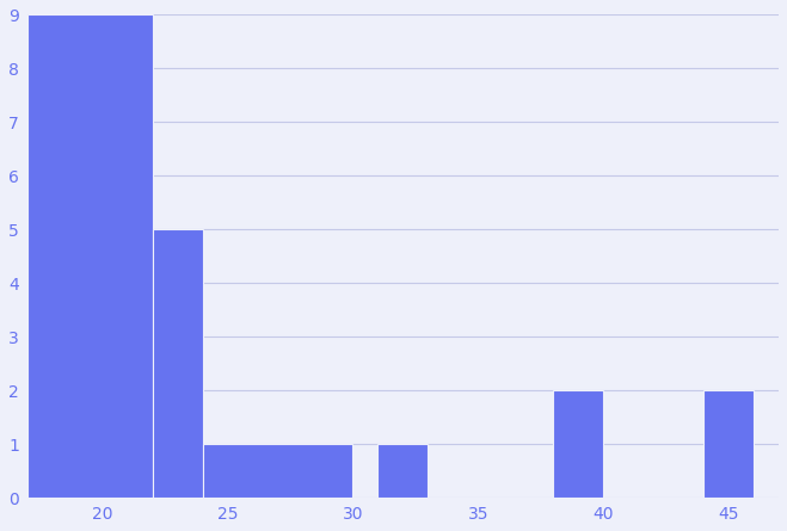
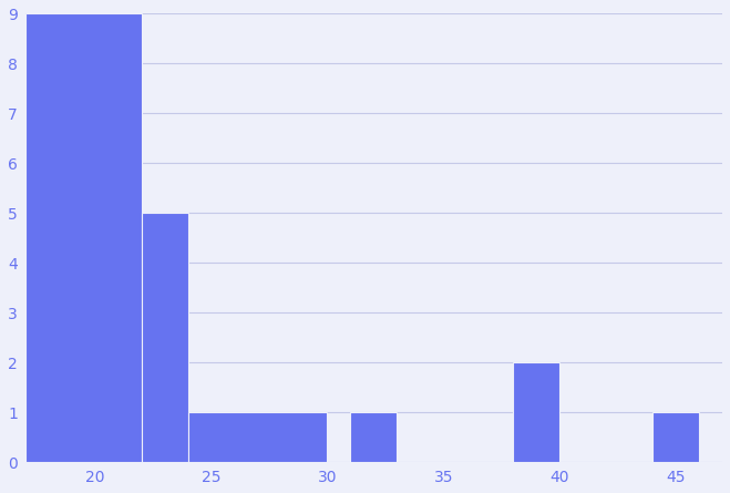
45: 2 -> 1
